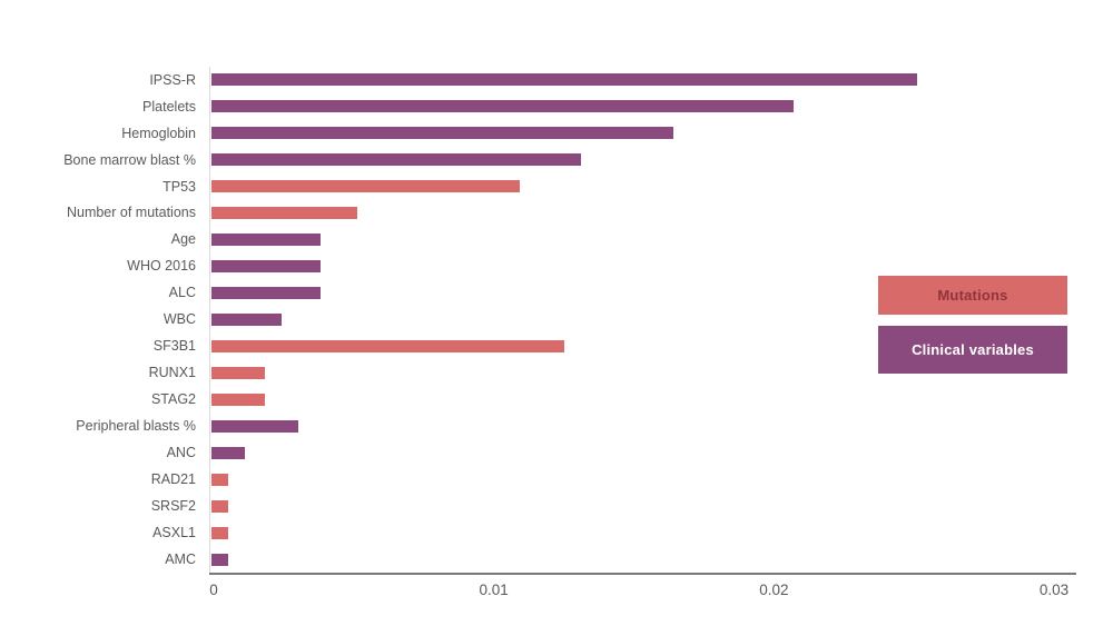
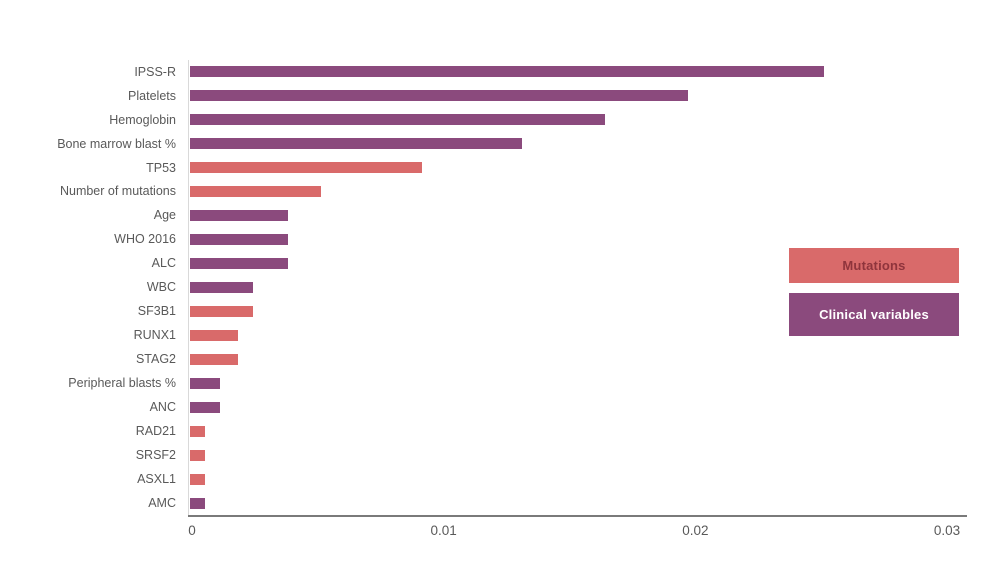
Platelets: 0.0208 -> 0.0198
TP53: 0.0110 -> 0.0092
SF3B1: 0.0126 -> 0.0025
Peripheral blasts %: 0.0031 -> 0.0012
